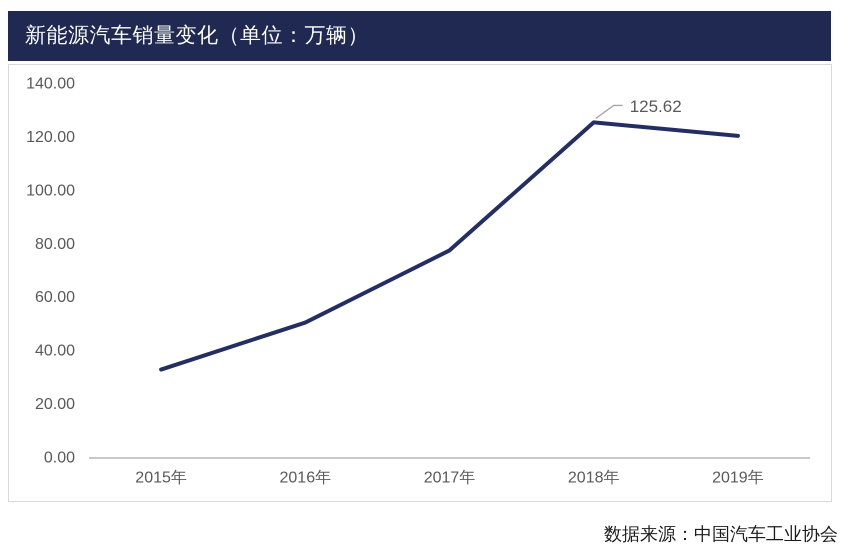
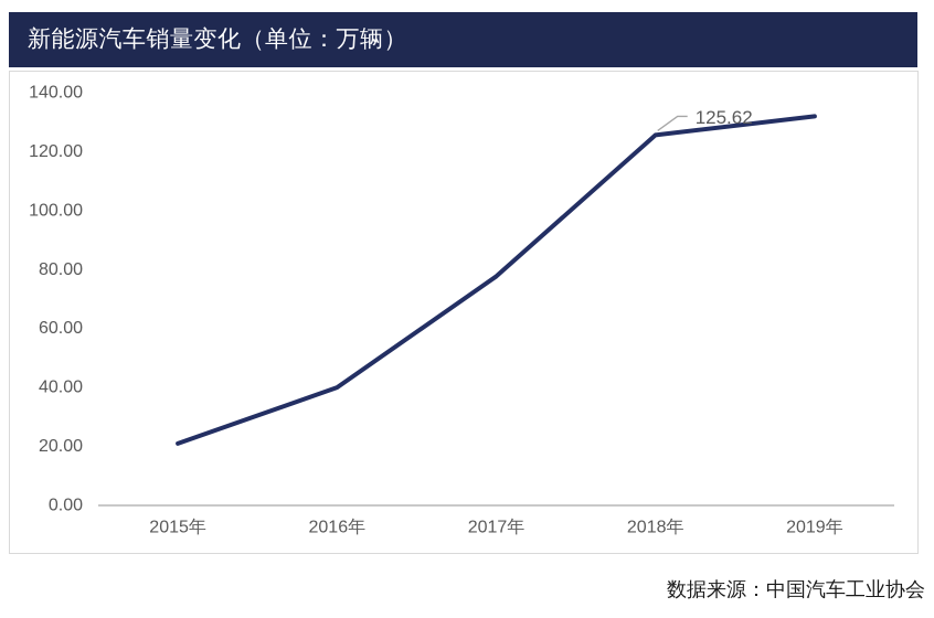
2015年: 33 -> 21
2016年: 51 -> 40
2019年: 121 -> 132
